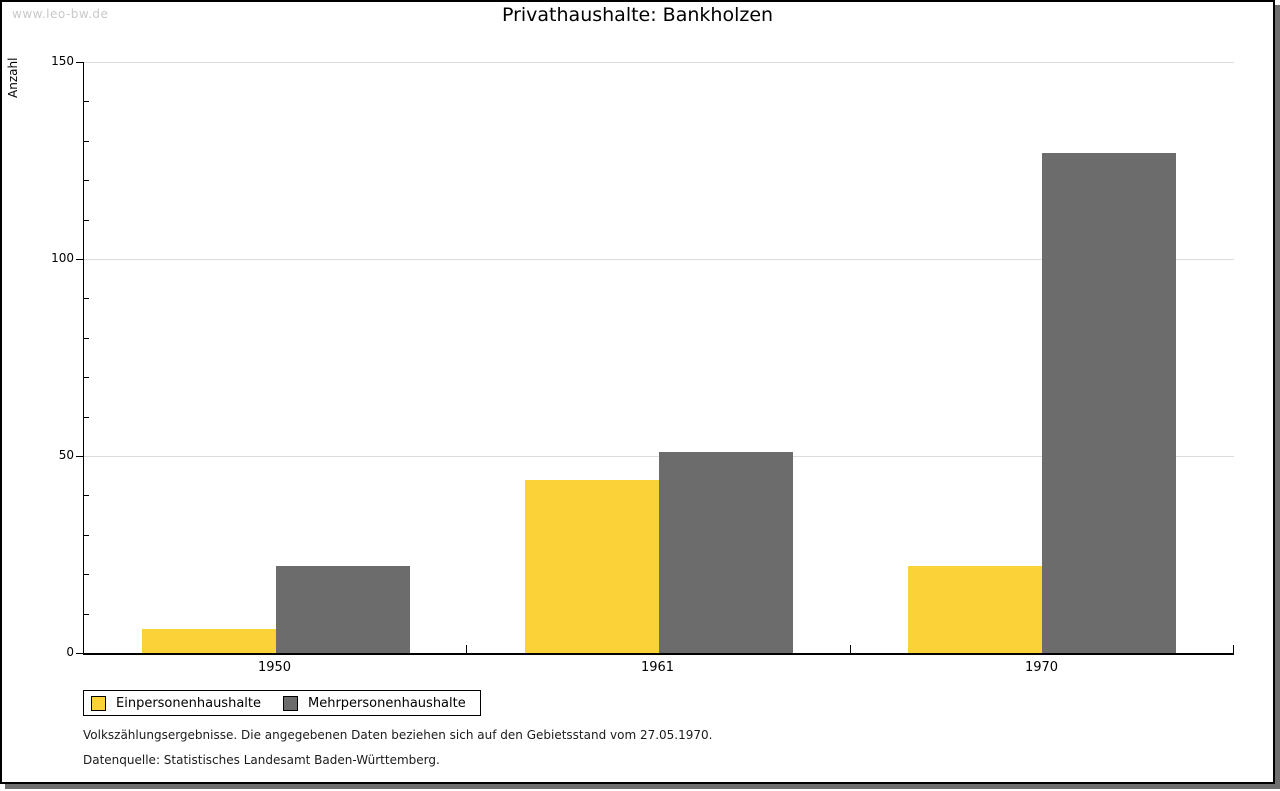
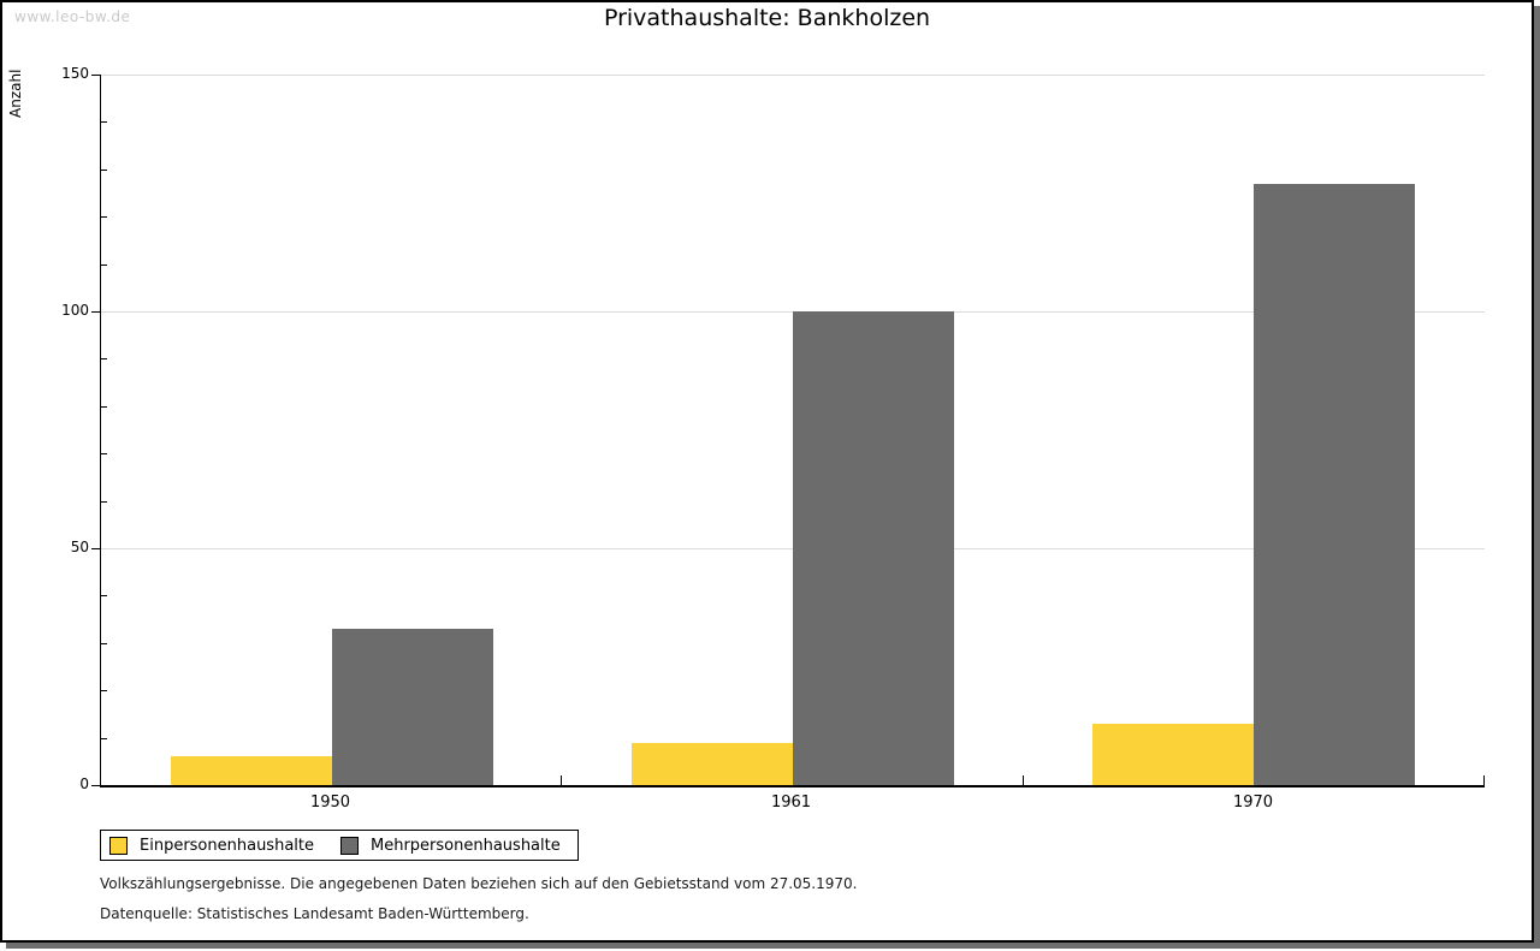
Mehrpersonenhaushalte/1950: 22 -> 33
Einpersonenhaushalte/1961: 44 -> 9
Mehrpersonenhaushalte/1961: 51 -> 100
Einpersonenhaushalte/1970: 22 -> 13
